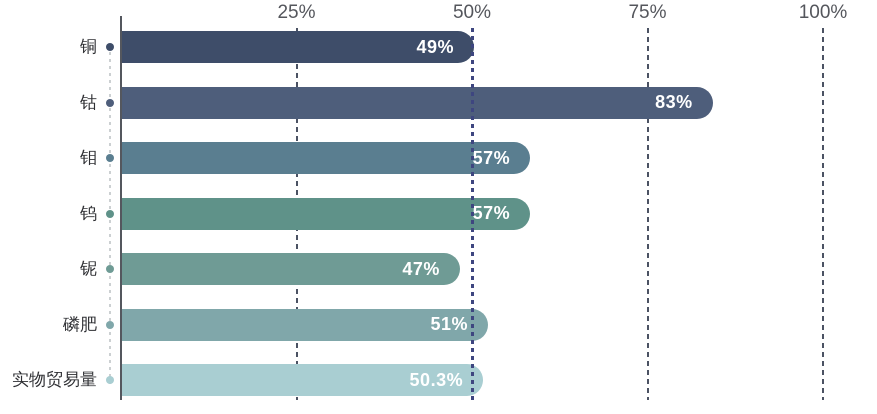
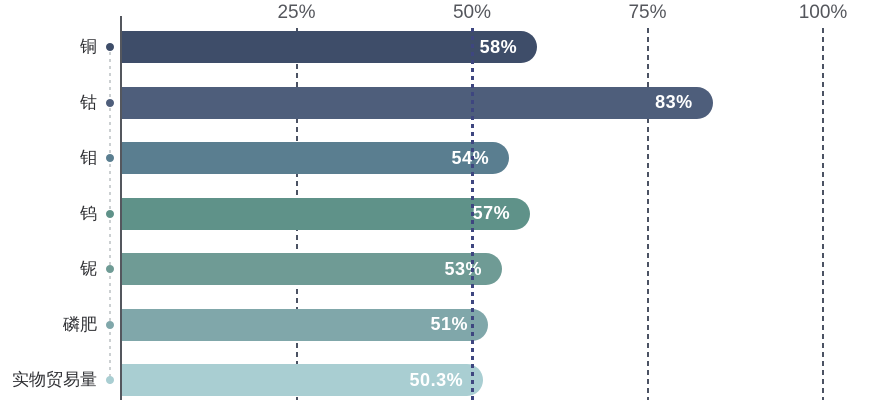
铜: 49% -> 58%
钼: 57% -> 54%
铌: 47% -> 53%
